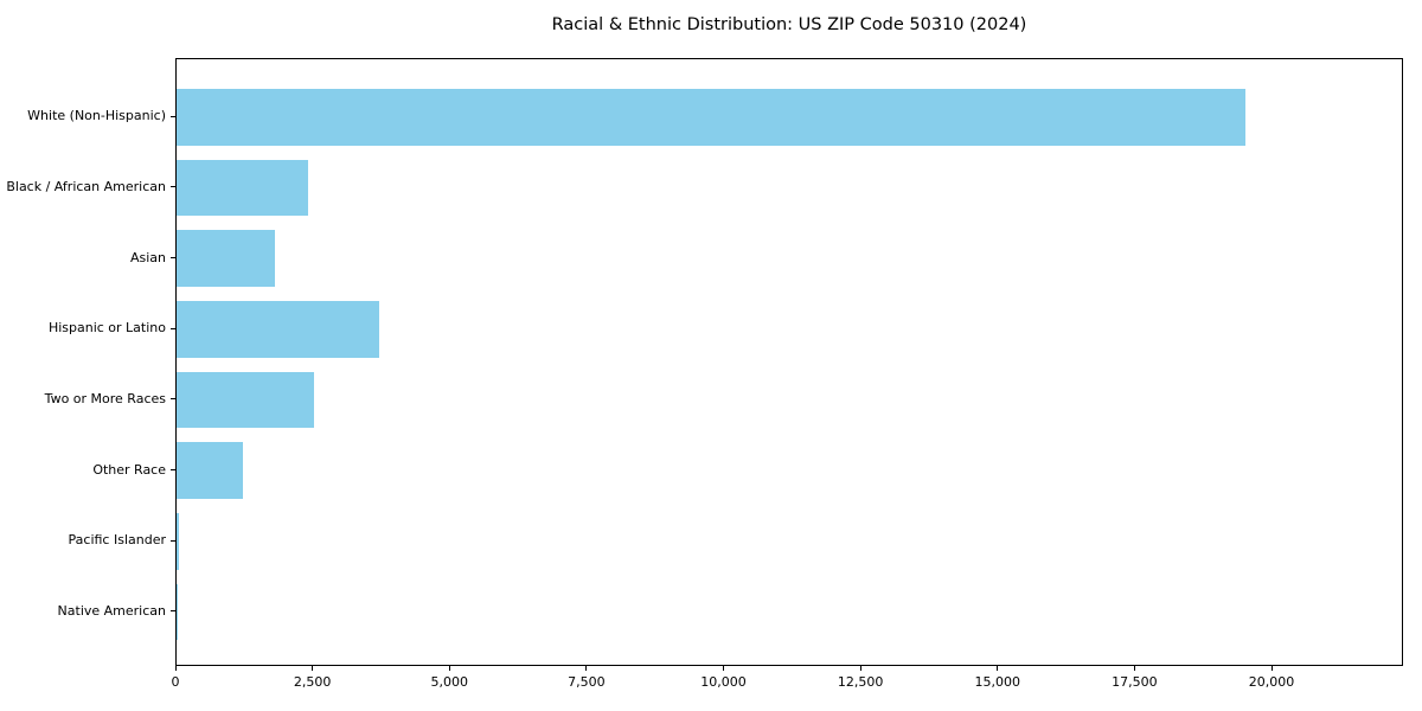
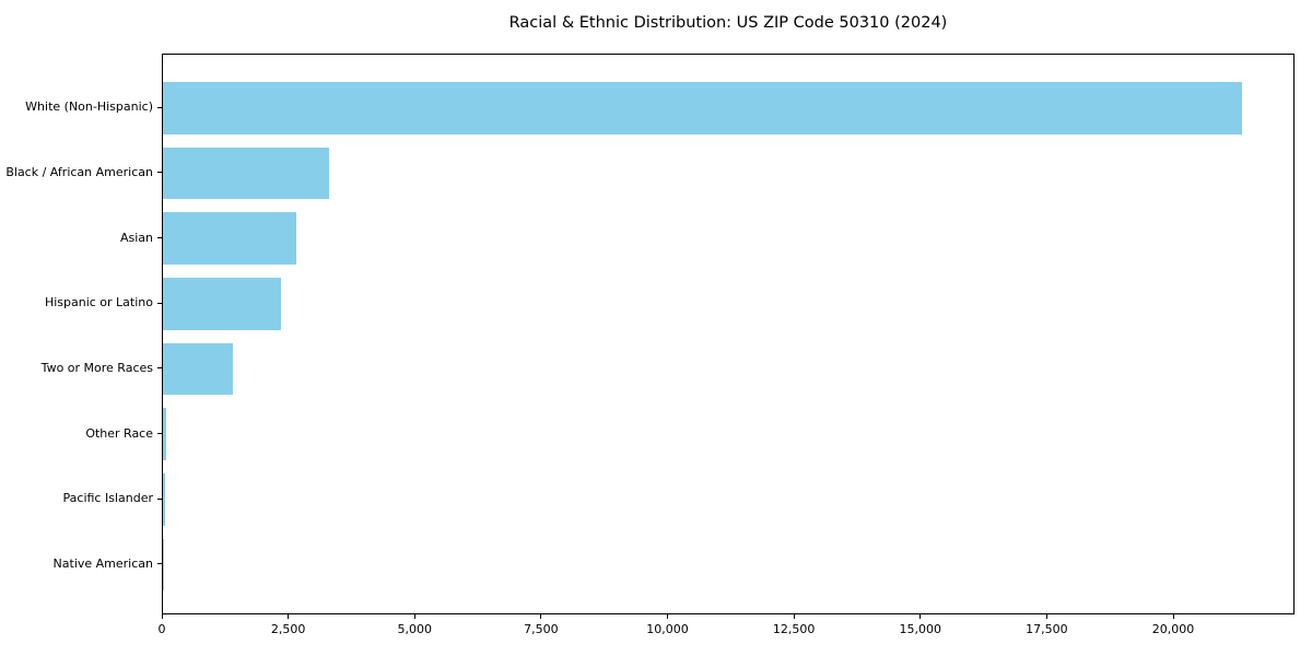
White (Non-Hispanic): 19500 -> 21300
Black / African American: 2400 -> 3300
Asian: 1800 -> 2600
Hispanic or Latino: 3700 -> 2300
Two or More Races: 2500 -> 1400
Other Race: 1200 -> 100
